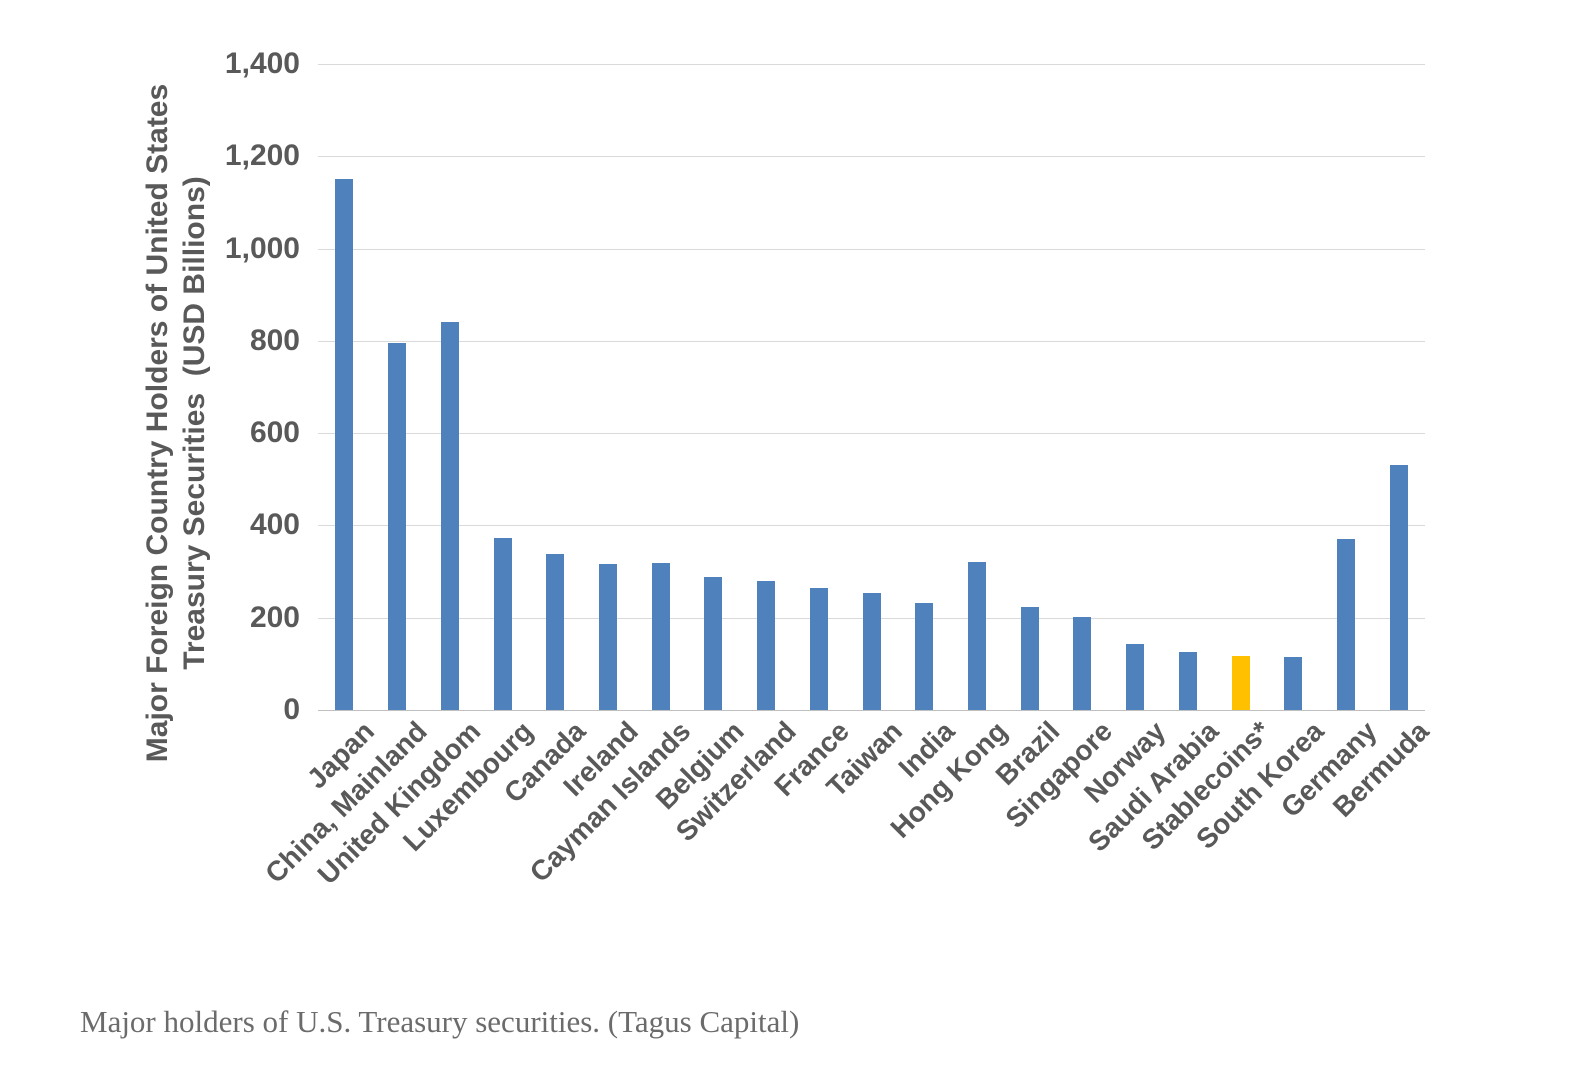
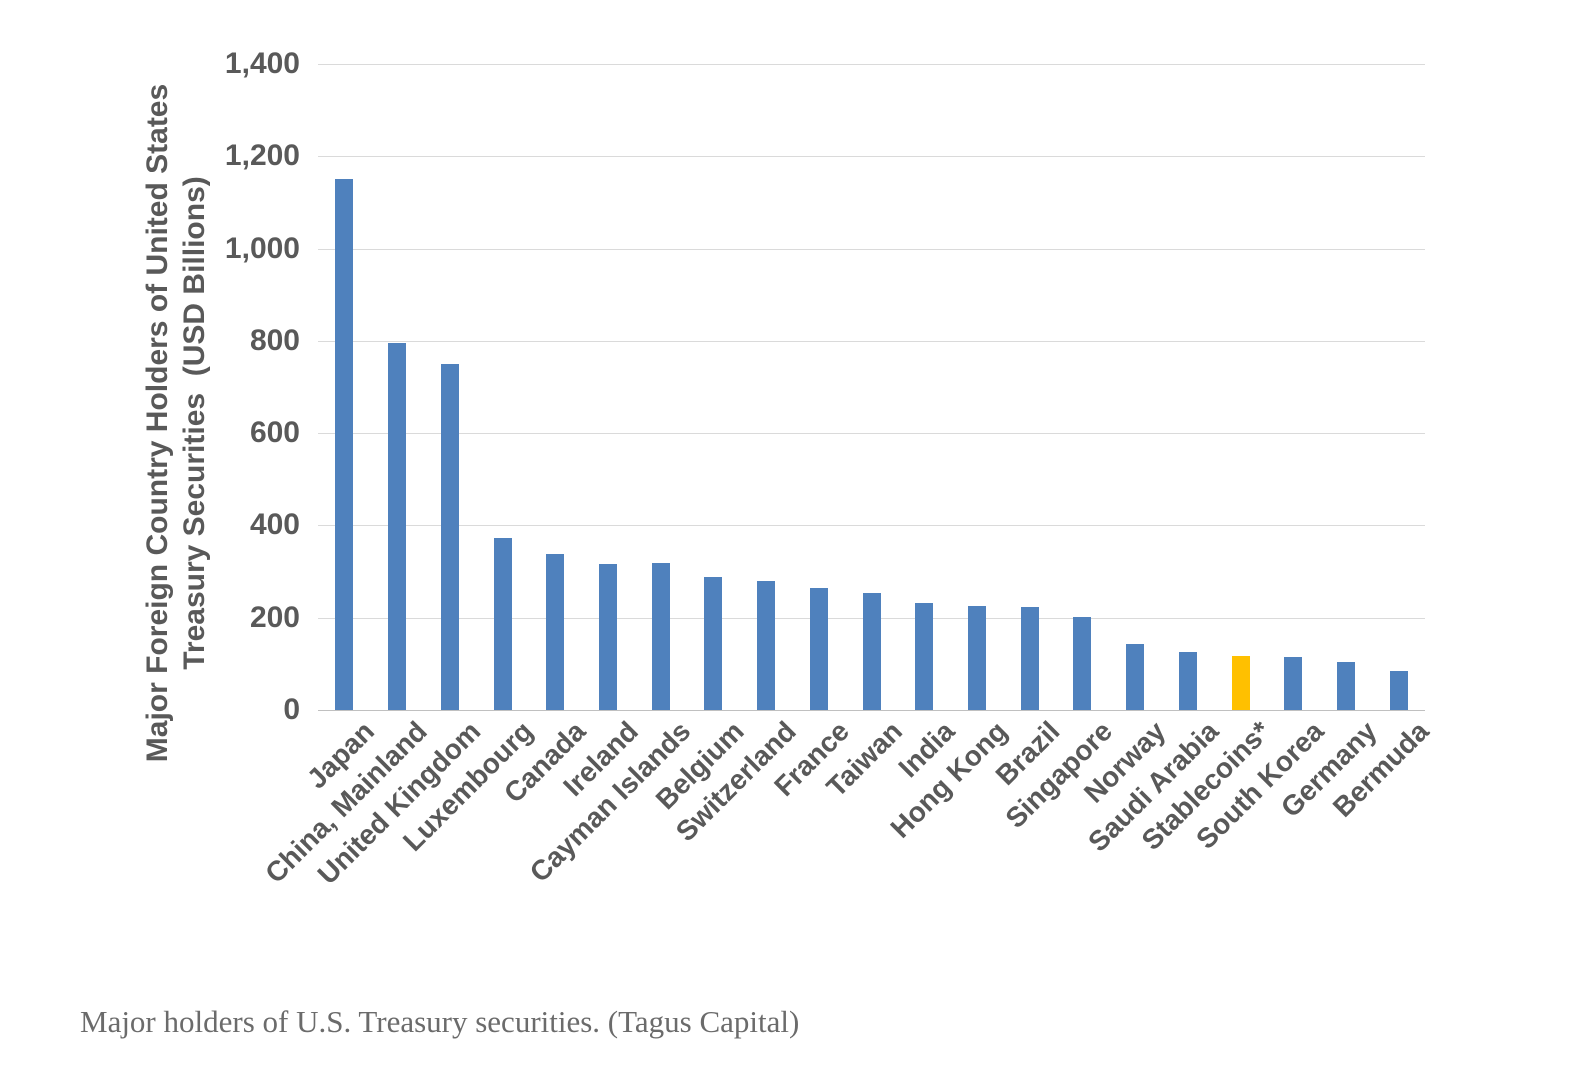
United Kingdom: 840 -> 750
Hong Kong: 320 -> 230
Germany: 370 -> 100
Bermuda: 530 -> 80
